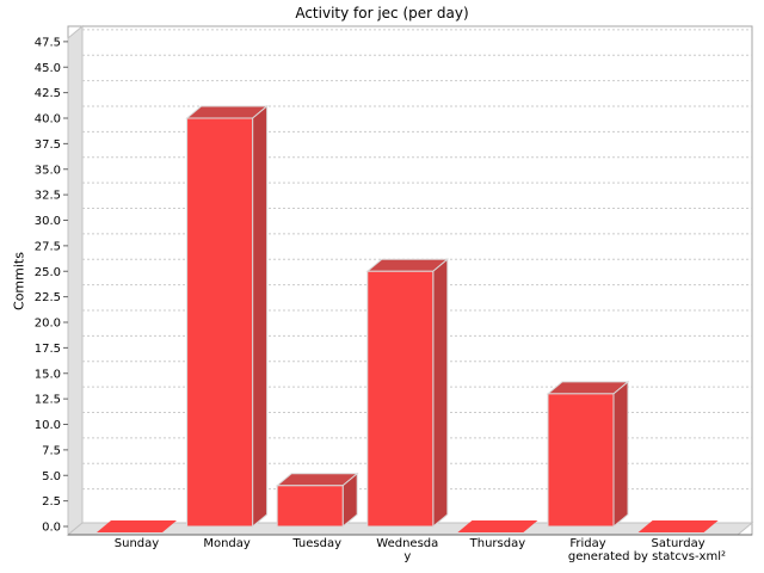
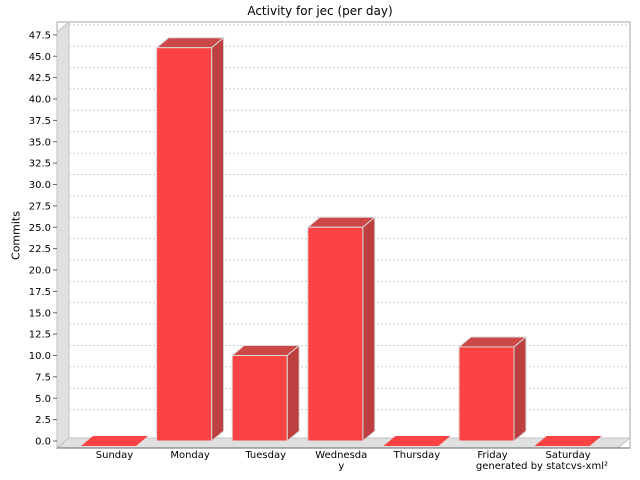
Monday: 40 -> 46
Tuesday: 4 -> 10
Friday: 13 -> 11
